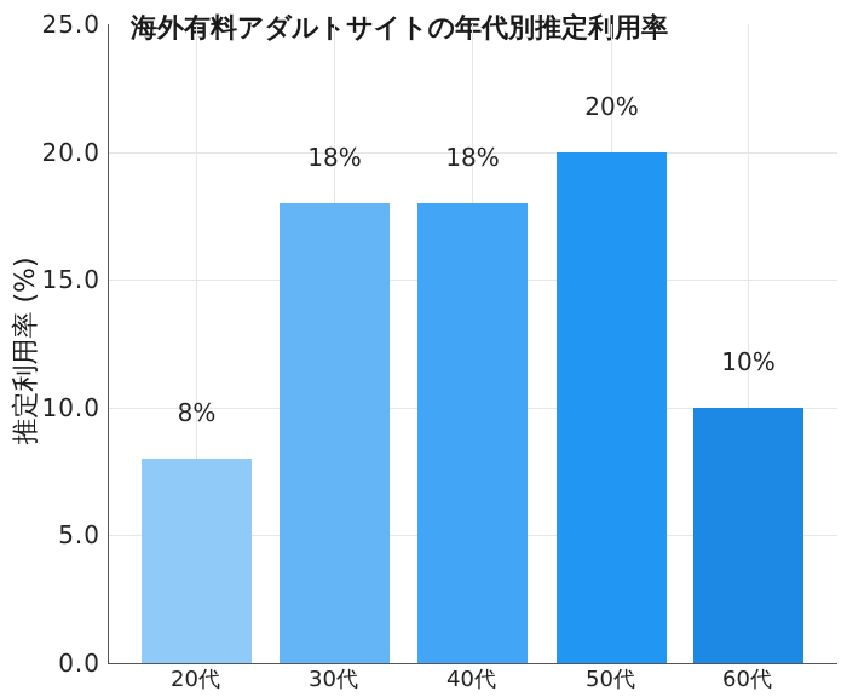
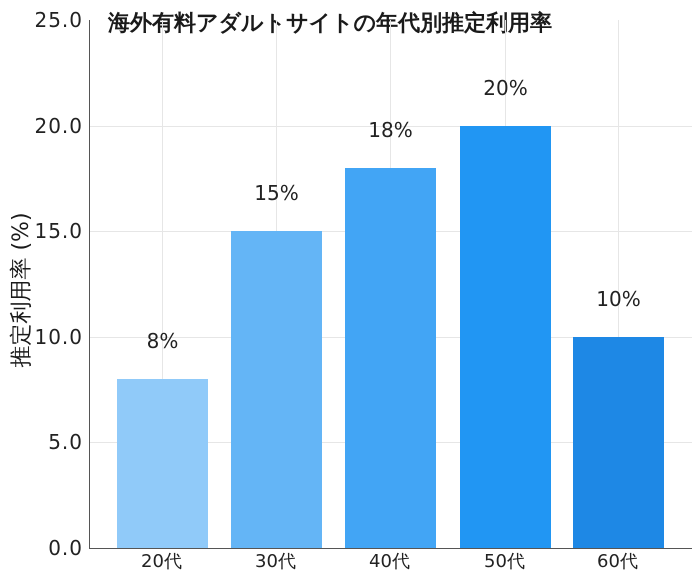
30代: 18% -> 15%
